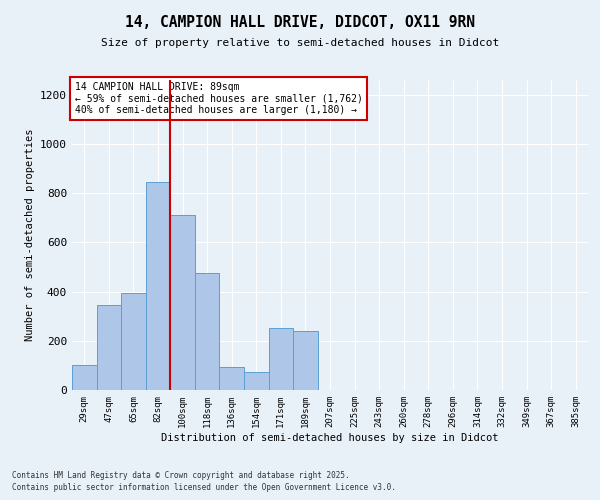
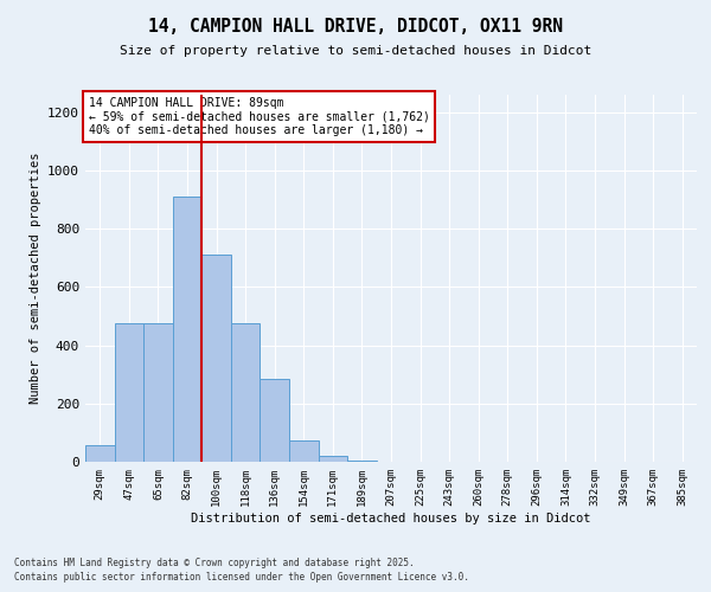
29sqm: 100 -> 57
47sqm: 345 -> 475
65sqm: 395 -> 475
82sqm: 845 -> 910
136sqm: 95 -> 285
171sqm: 250 -> 20
189sqm: 240 -> 5
